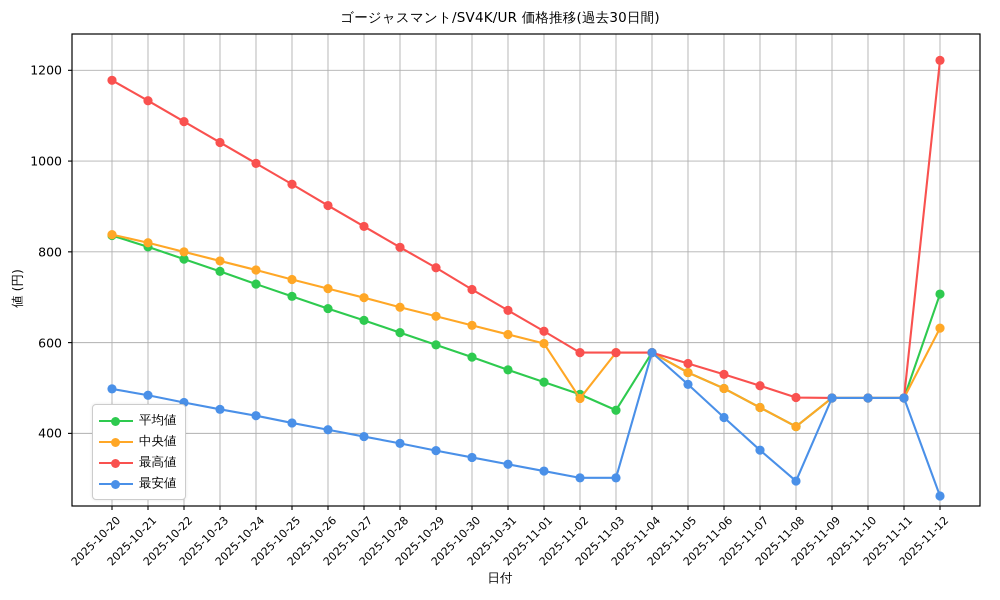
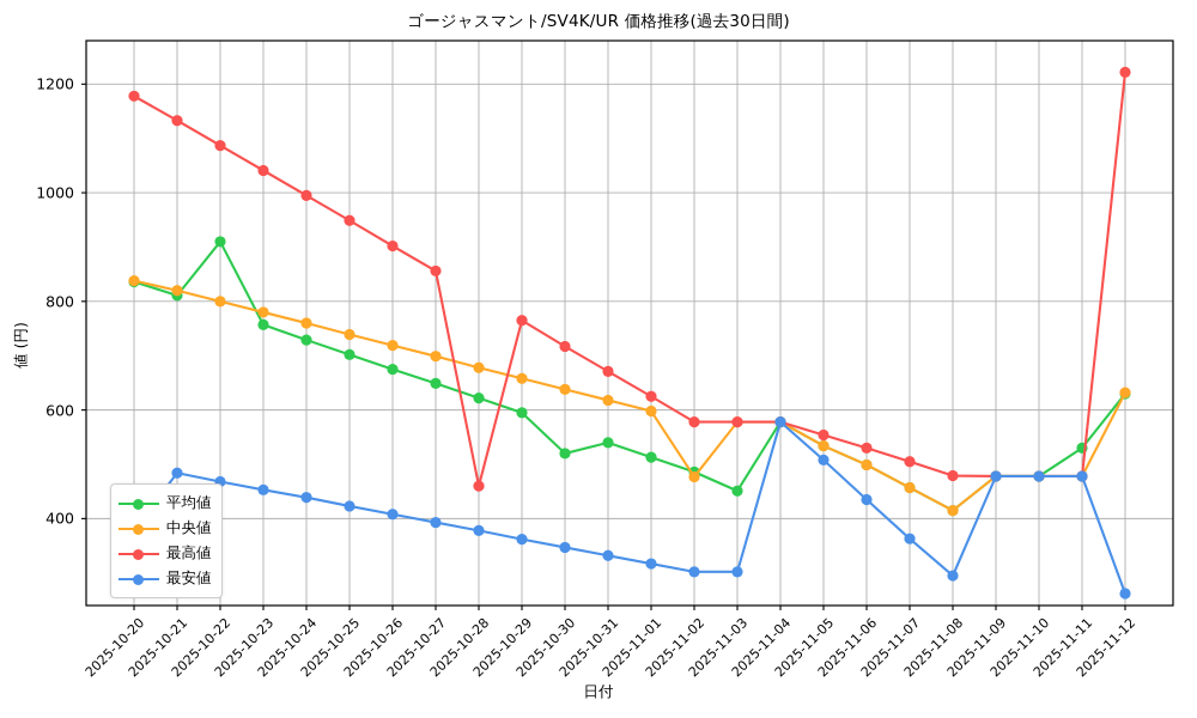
最安値/2025-10-20: 500 -> 380
平均値/2025-10-22: 780 -> 910
最高値/2025-10-28: 810 -> 460
平均値/2025-10-30: 570 -> 520
平均値/2025-11-11: 480 -> 530
平均値/2025-11-12: 710 -> 630
